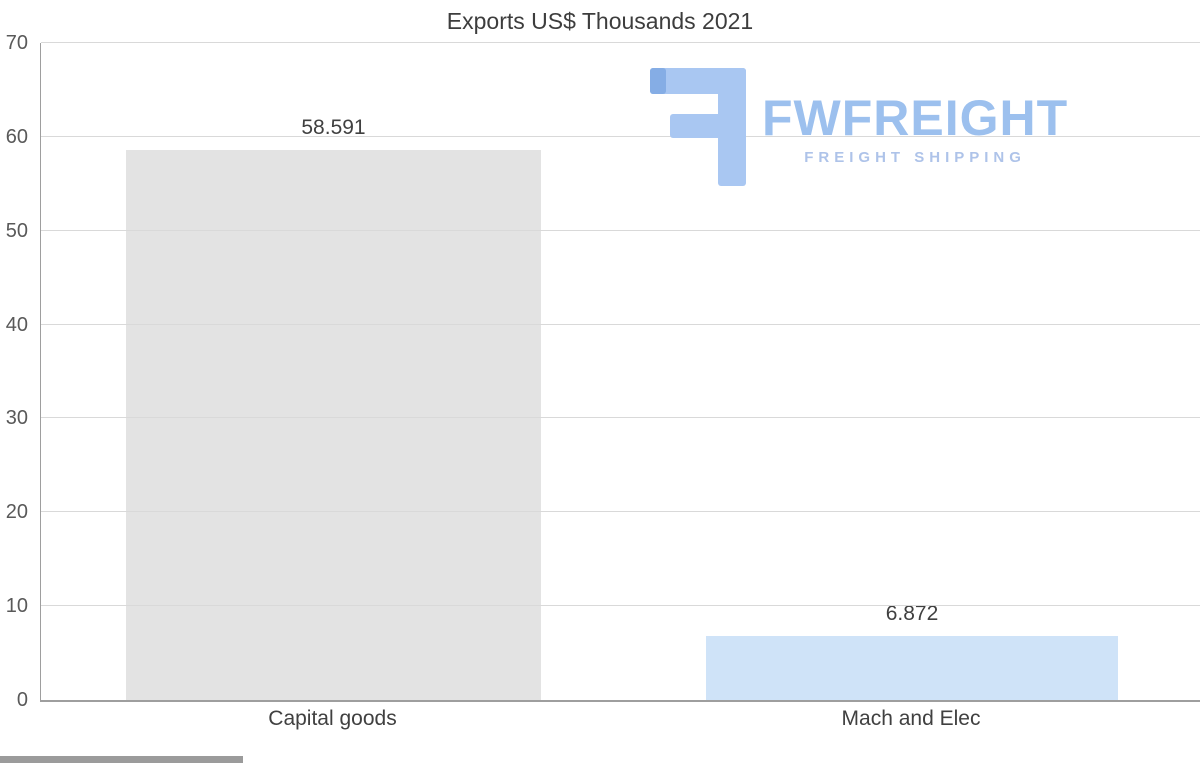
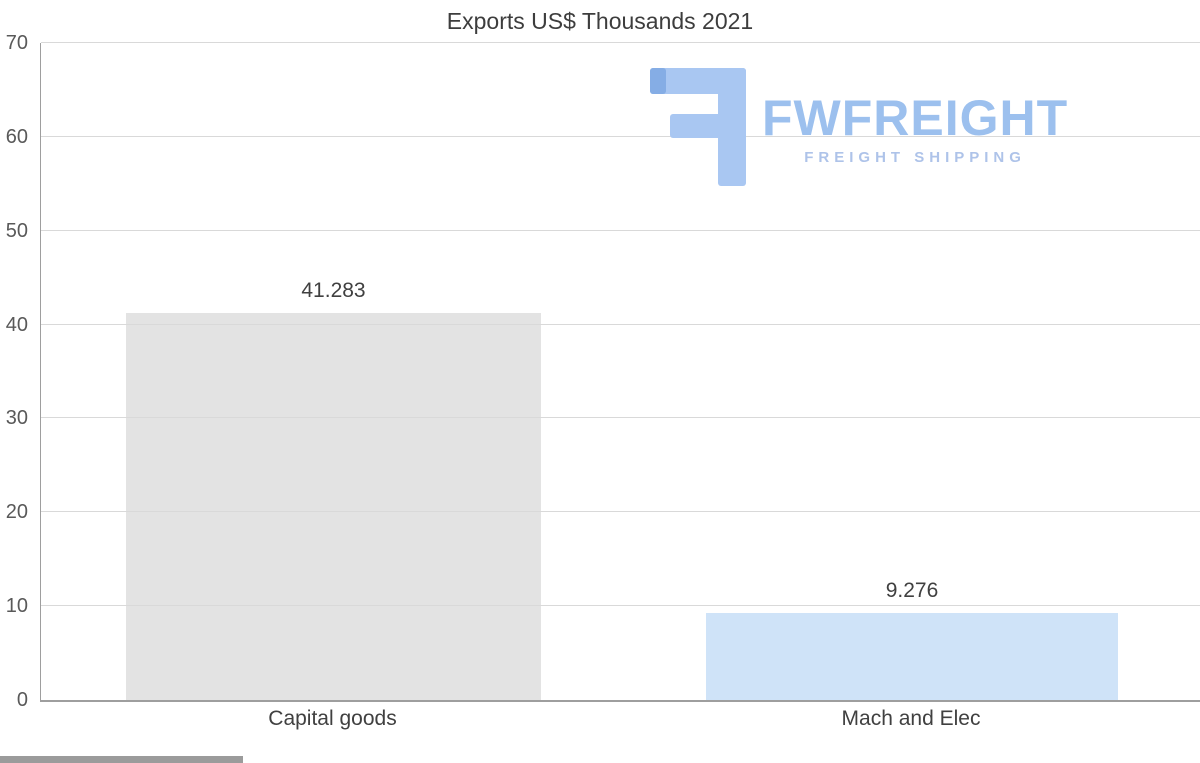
Capital goods: 58.591 -> 41.283
Mach and Elec: 6.872 -> 9.276
